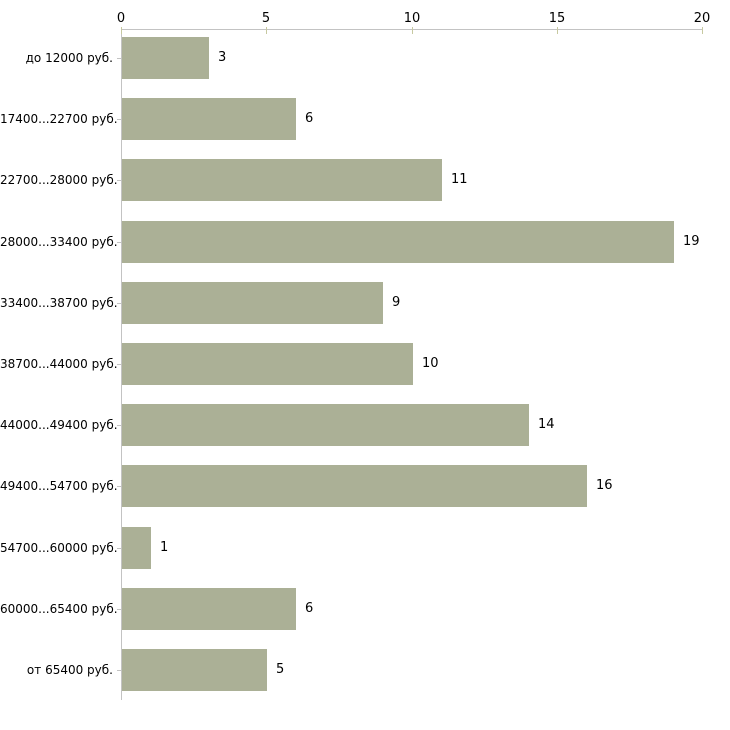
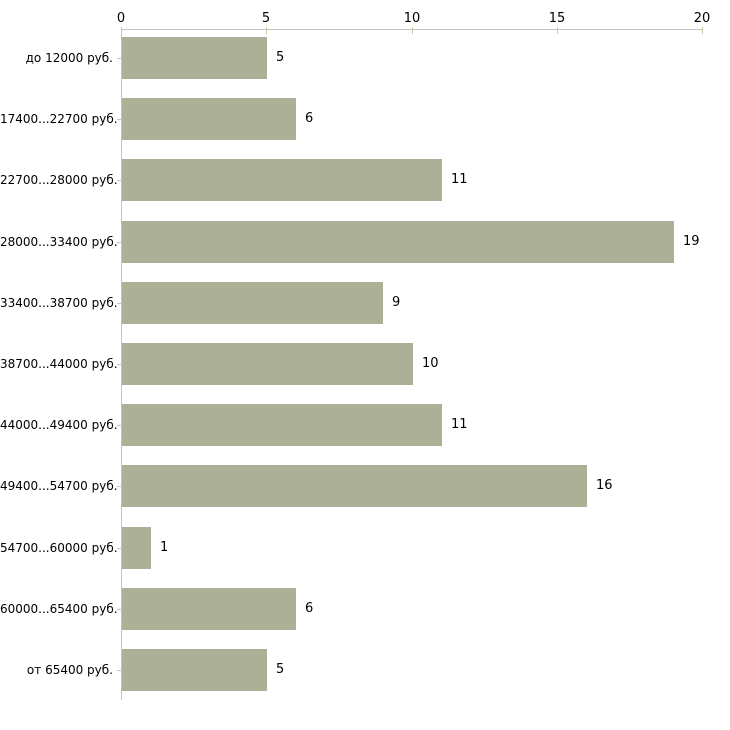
до 12000 руб.: 3 -> 5
44000...49400 руб.: 14 -> 11
